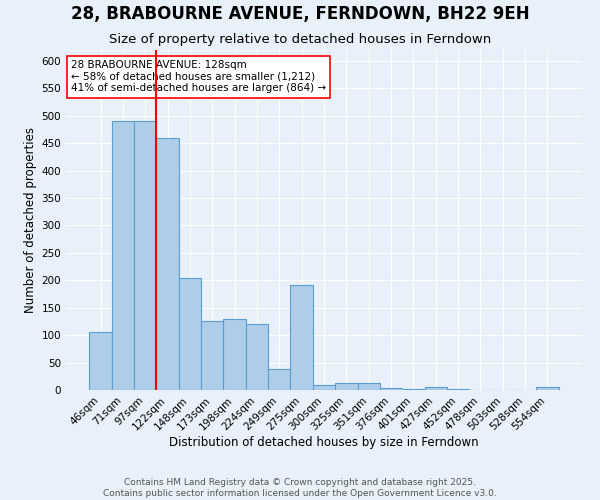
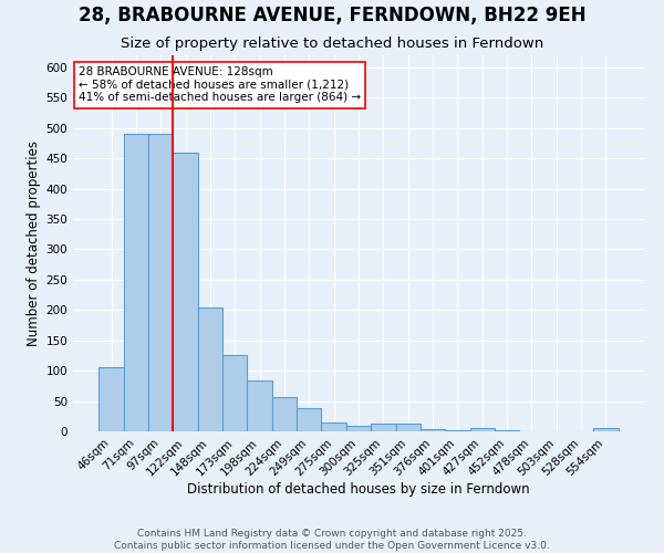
198sqm: 130 -> 83
224sqm: 120 -> 57
275sqm: 192 -> 15
